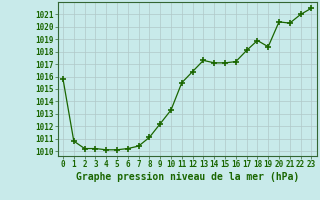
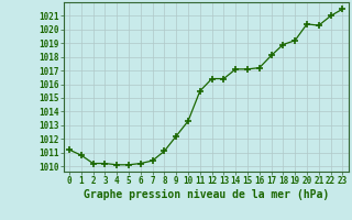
0: 1015.8 -> 1011.2
13: 1017.3 -> 1016.4
19: 1018.4 -> 1019.2
